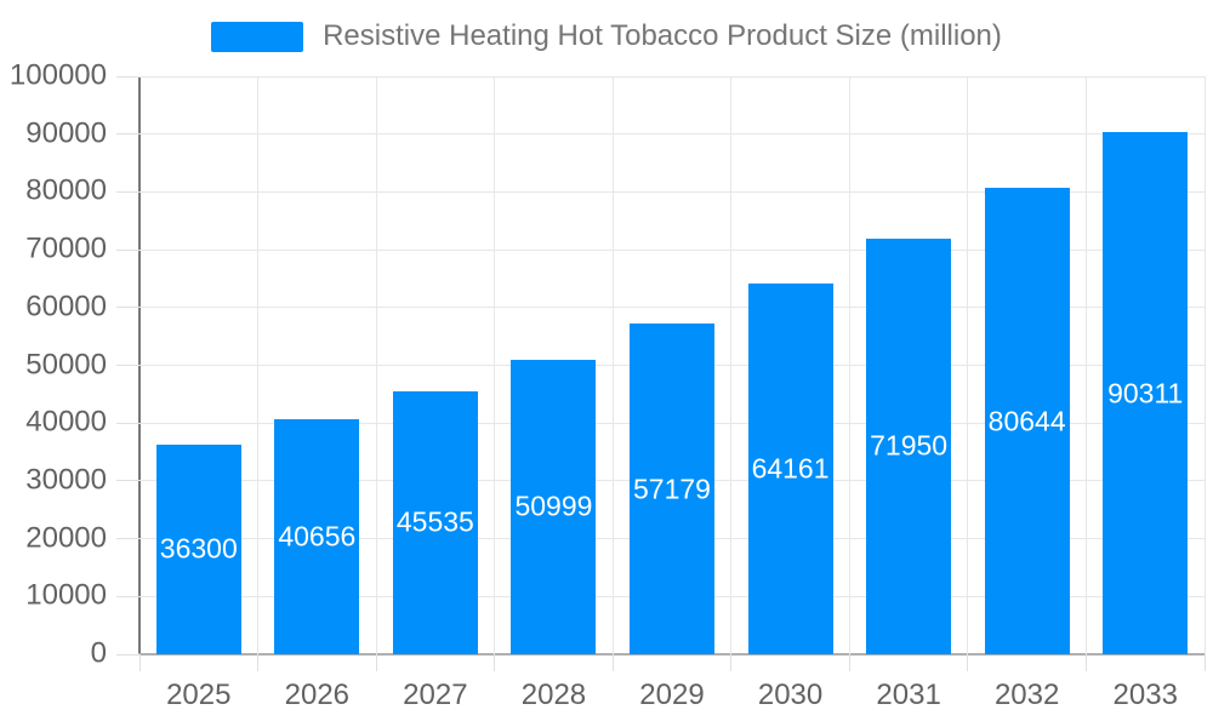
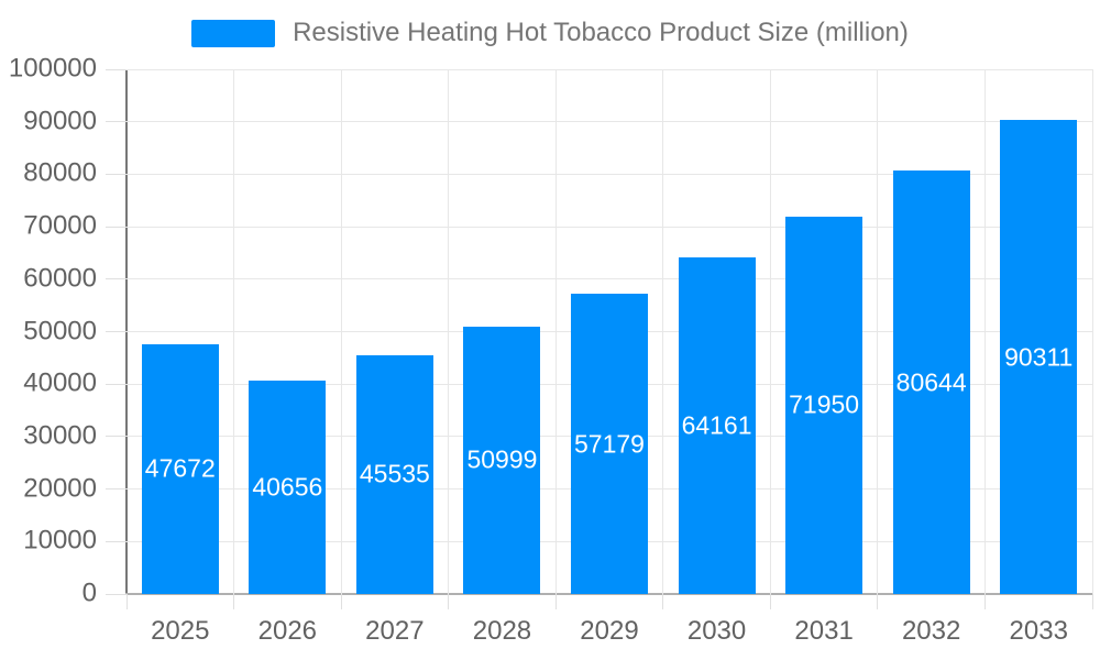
2025: 36300 -> 47672
